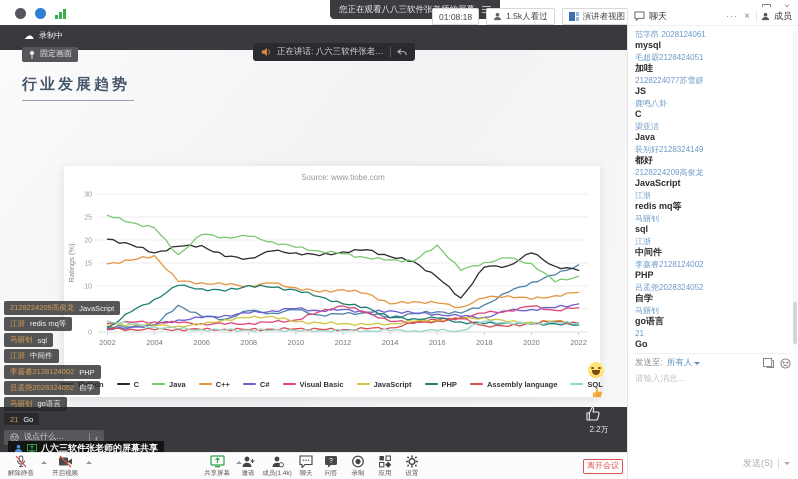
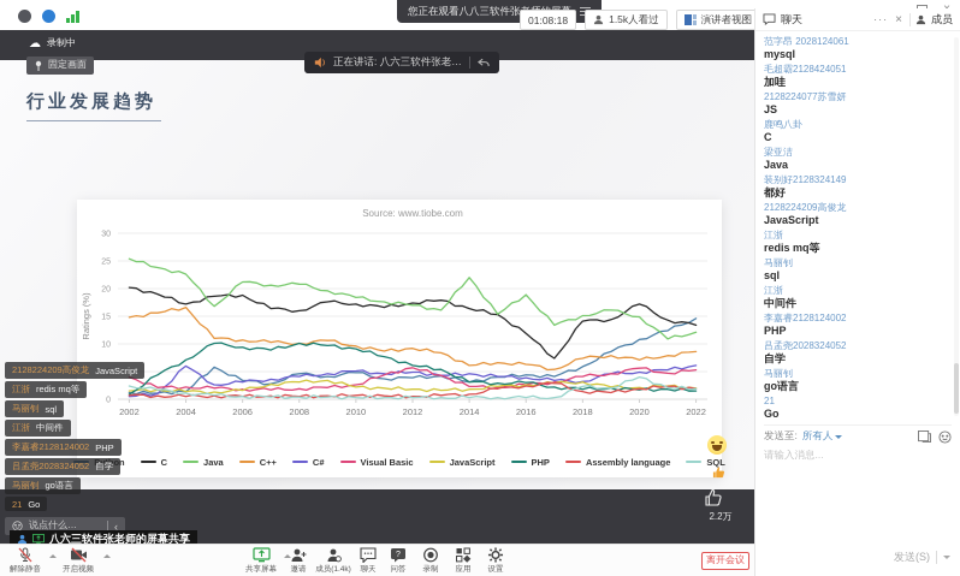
Visual Basic/2002: 2 -> 4
C#/2004: 2 -> 6
Java/2014: 16 -> 22
SQL/2020: 2 -> 4
